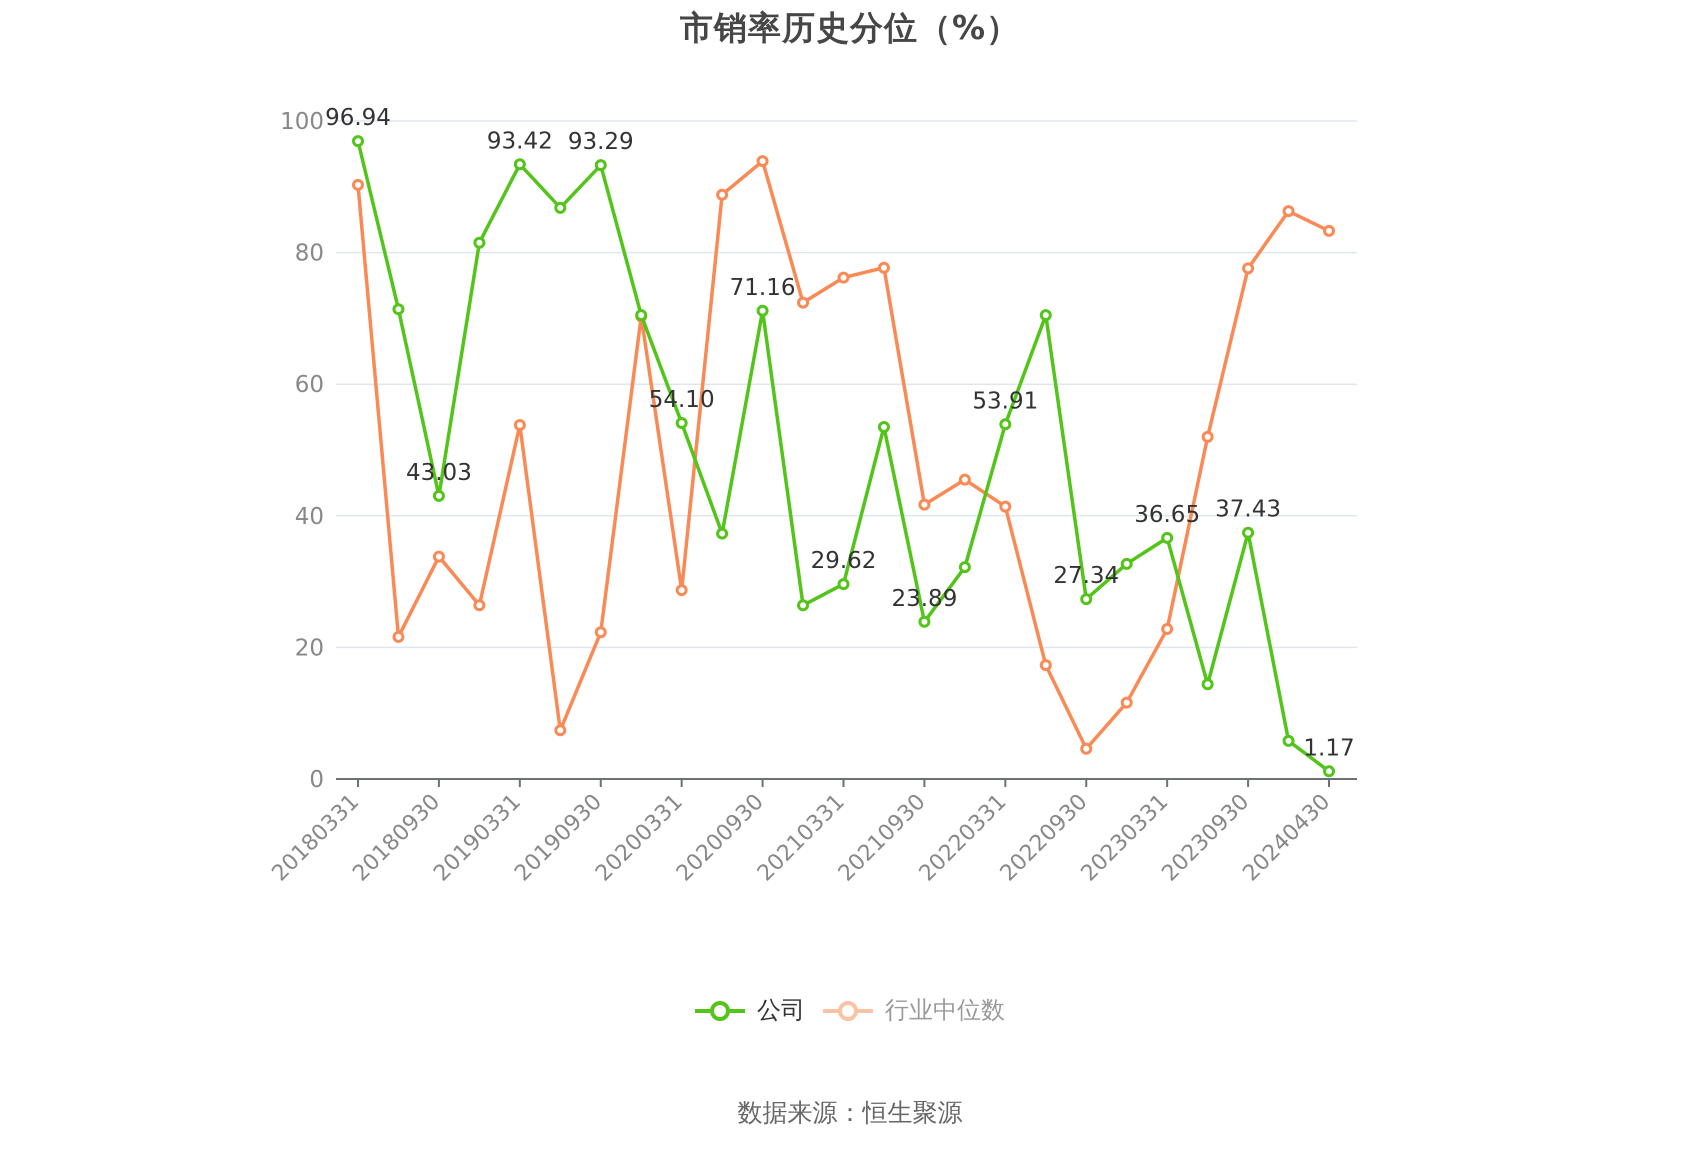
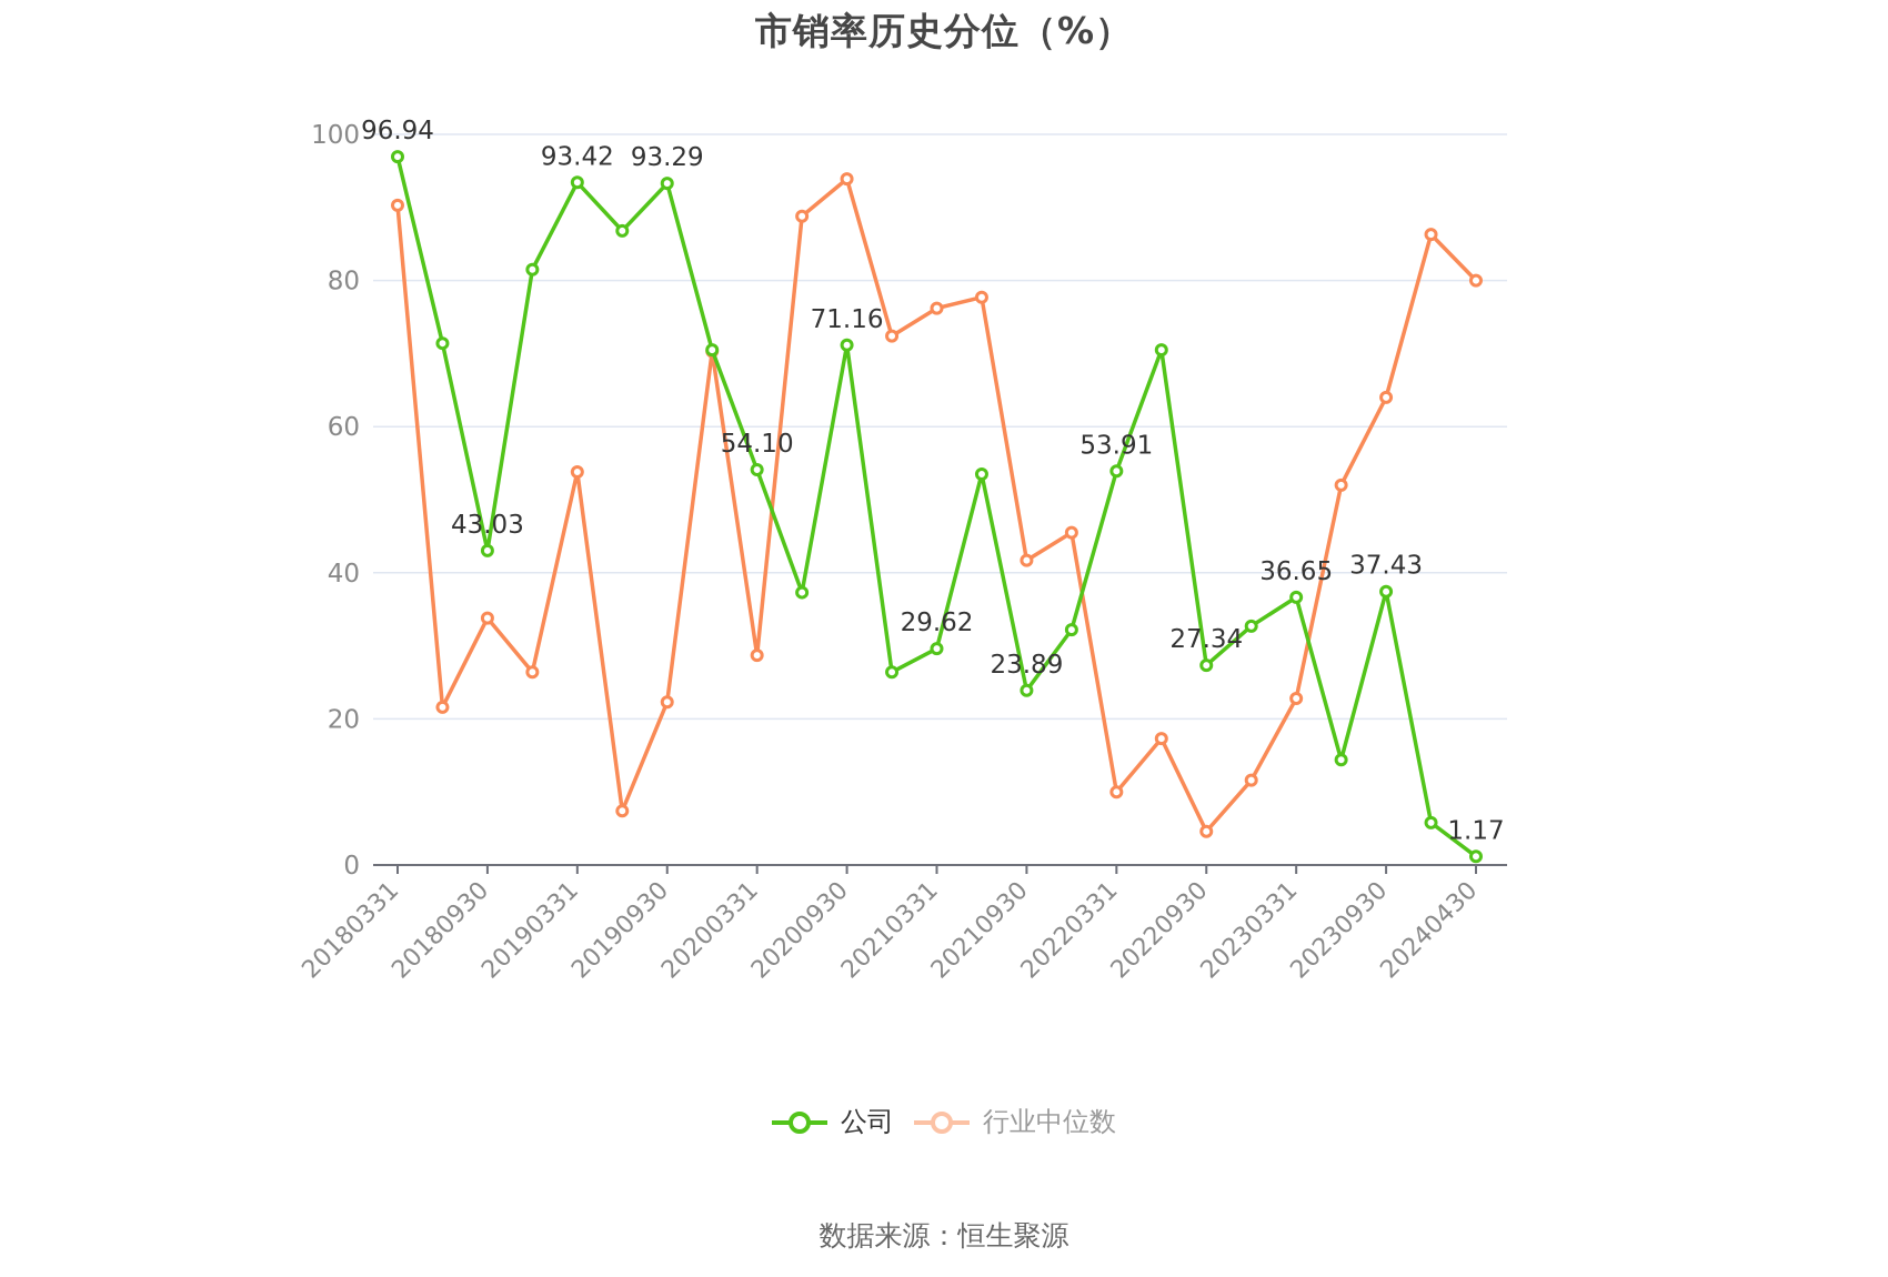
行业中位数/20220331: 41 -> 10
行业中位数/20230930: 78 -> 64
行业中位数/20240430: 83 -> 80
